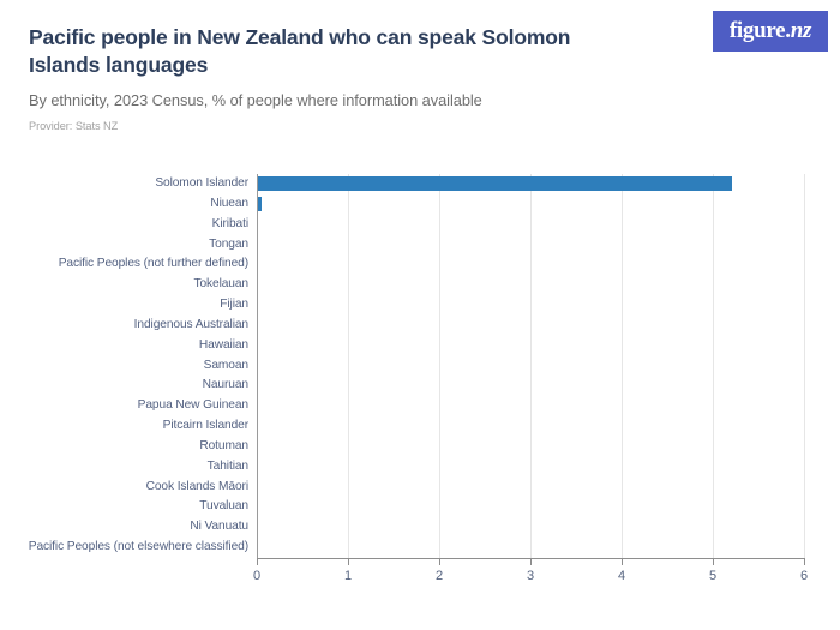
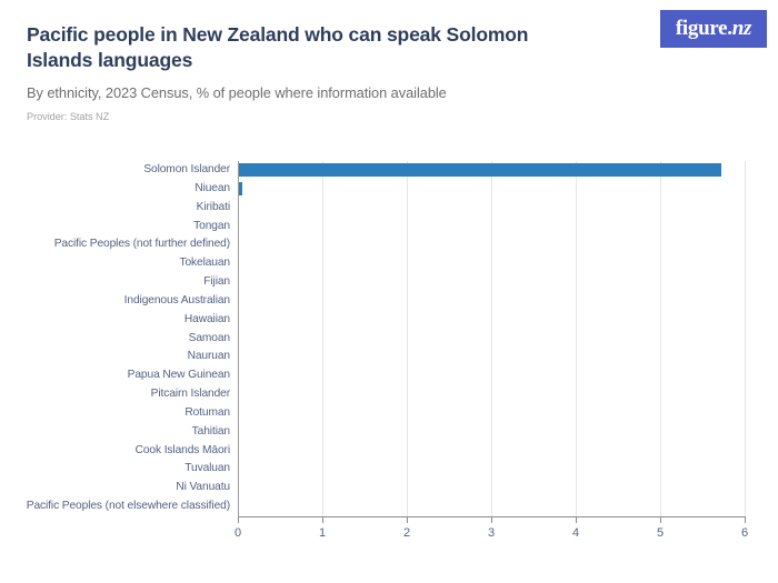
Solomon Islander: 5.2 -> 5.7
